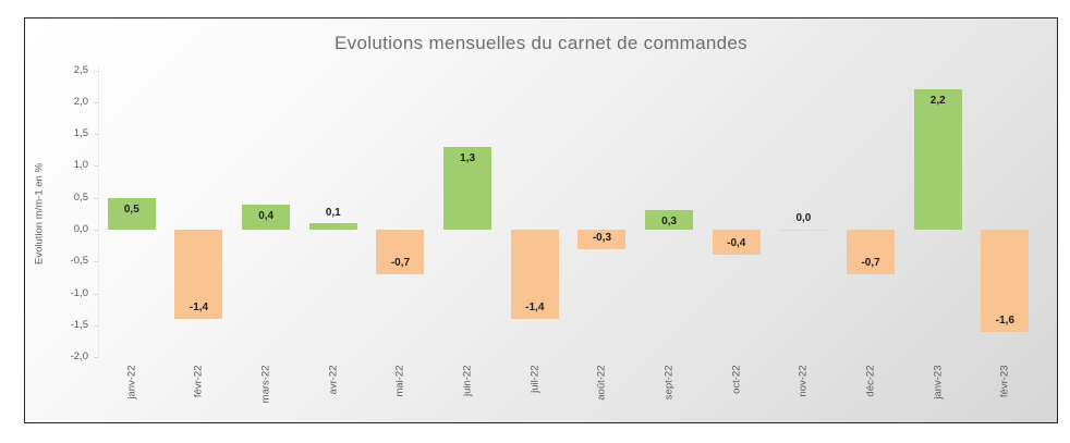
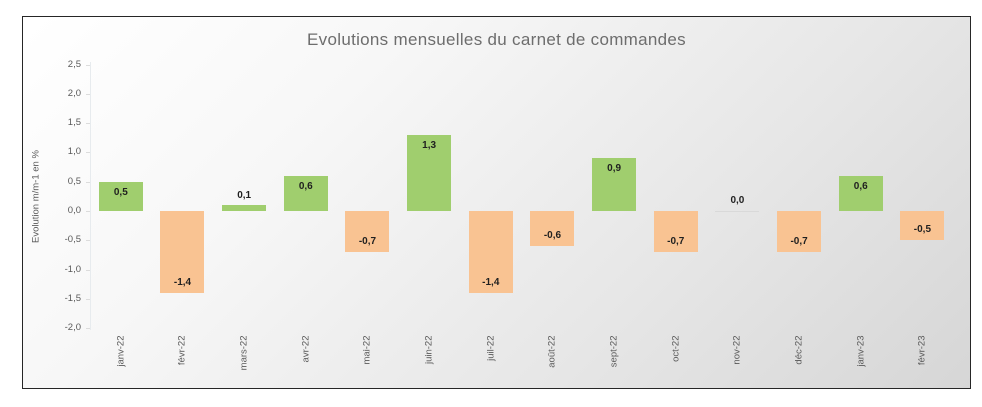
mars-22: 0,4 -> 0,1
avr-22: 0,1 -> 0,6
août-22: -0,3 -> -0,6
sept-22: 0,3 -> 0,9
oct-22: -0,4 -> -0,7
janv-23: 2,2 -> 0,6
févr-23: -1,6 -> -0,5
